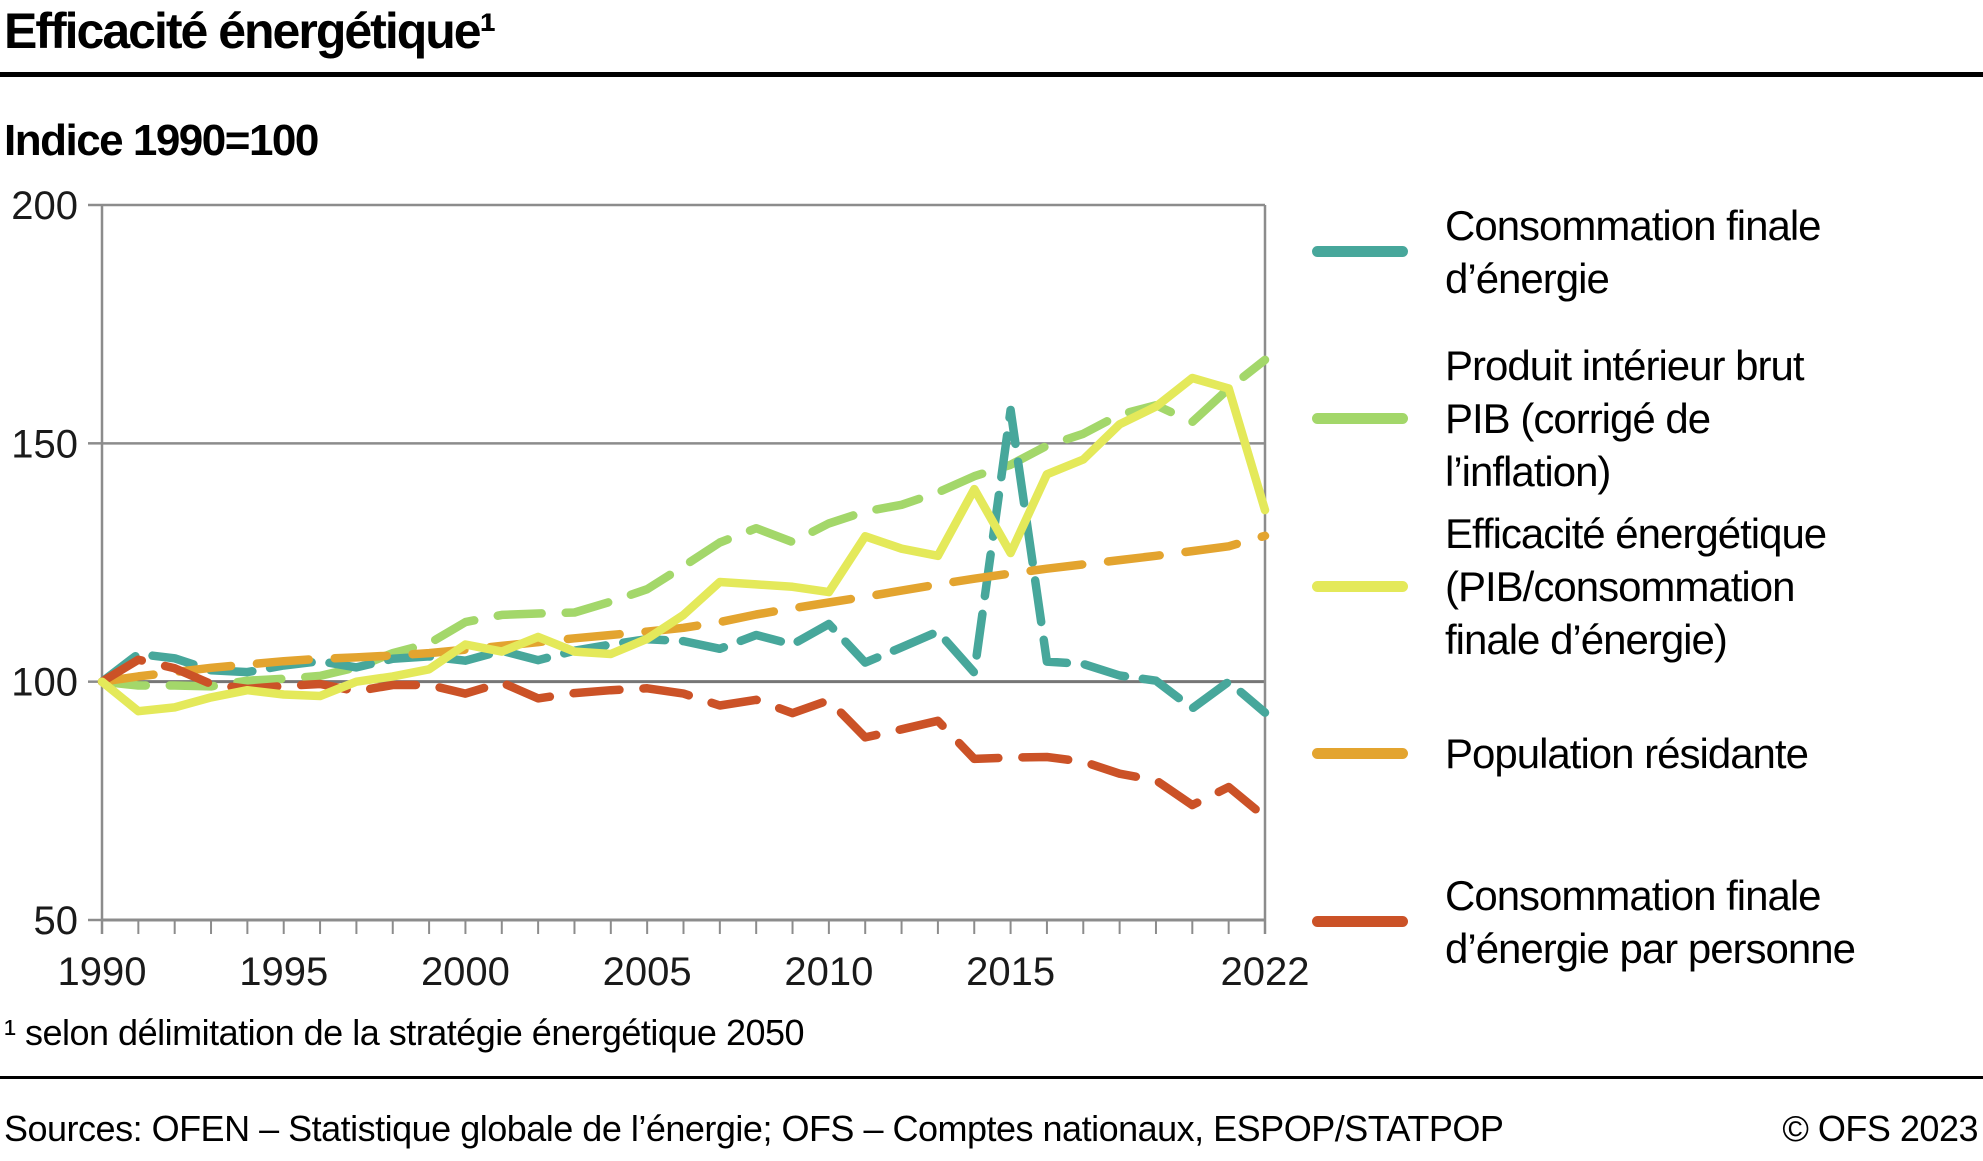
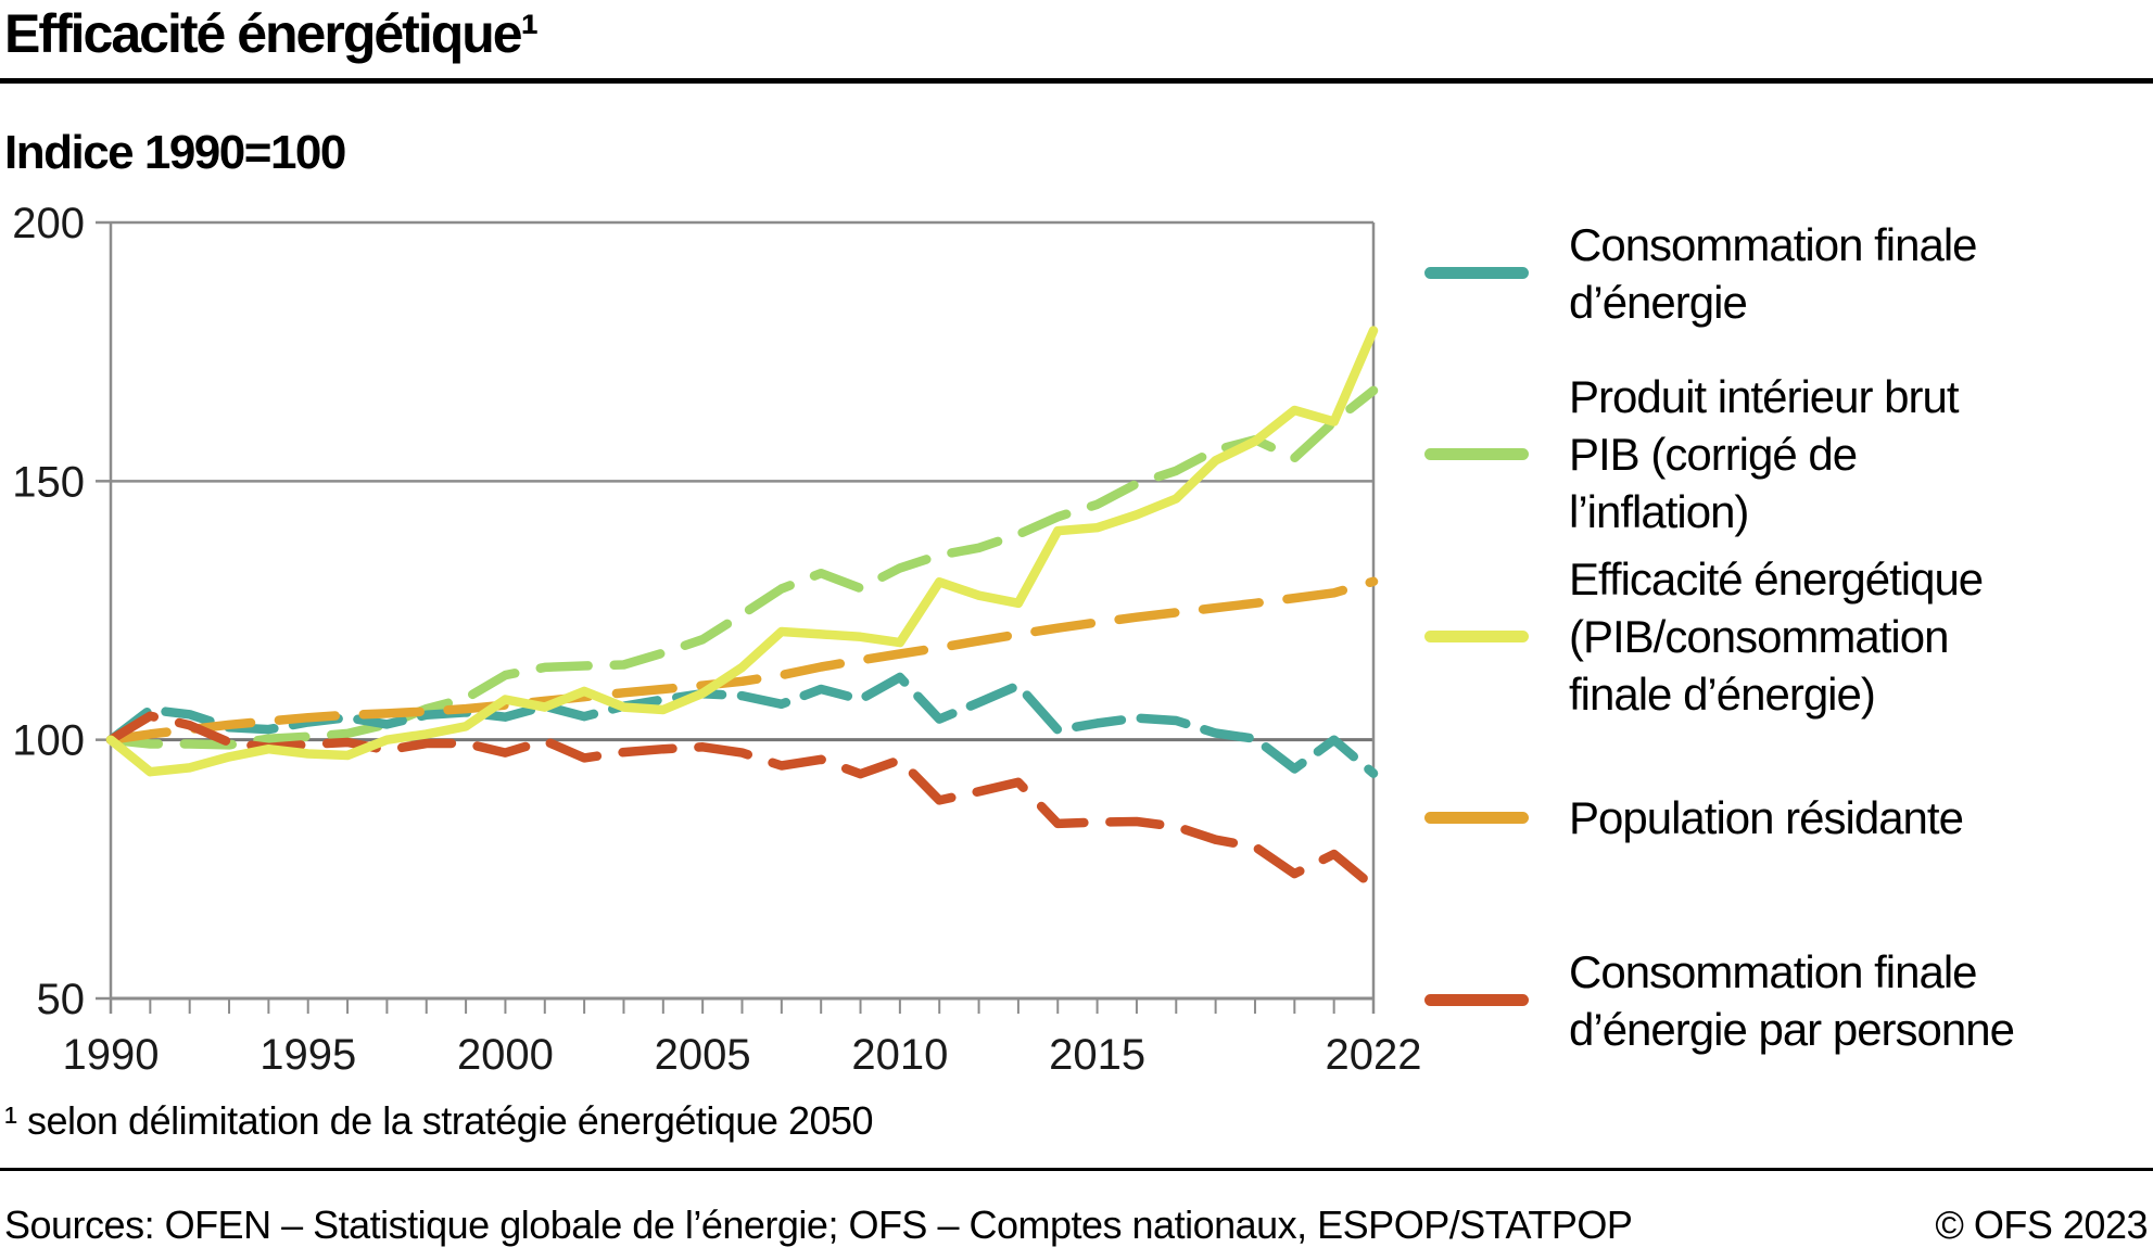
Consommation finale d’énergie/2015: 157 -> 103
Efficacité énergétique (PIB/consommation finale d’énergie)/2015: 127 -> 141
Efficacité énergétique (PIB/consommation finale d’énergie)/2022: 136 -> 179
